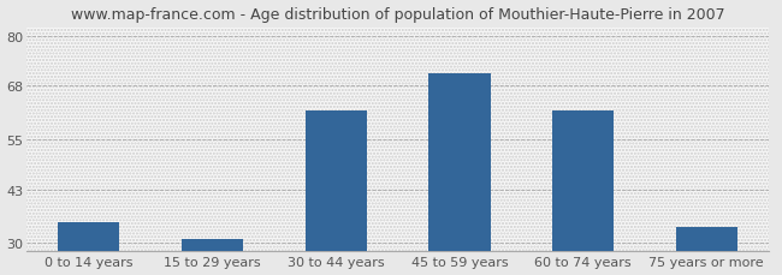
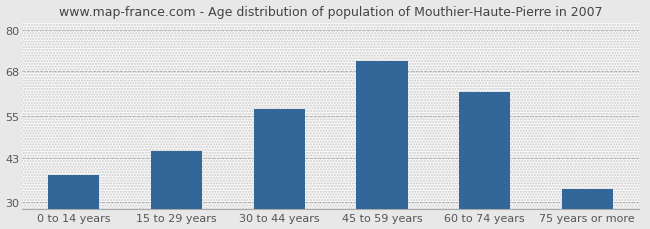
0 to 14 years: 35 -> 38
15 to 29 years: 31 -> 45
30 to 44 years: 62 -> 57
